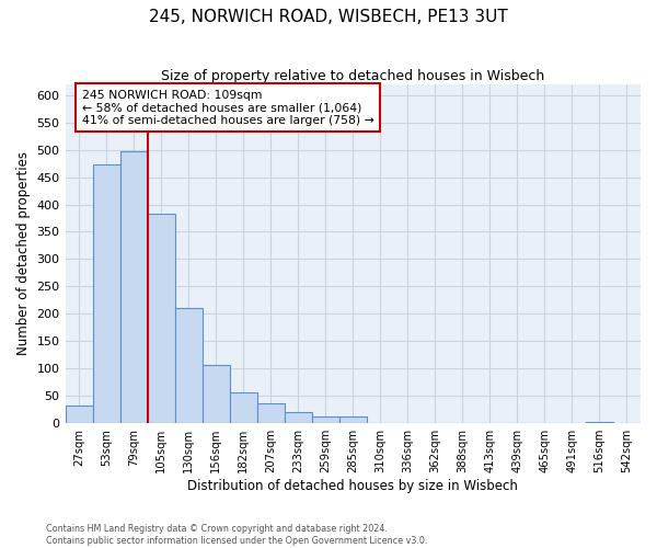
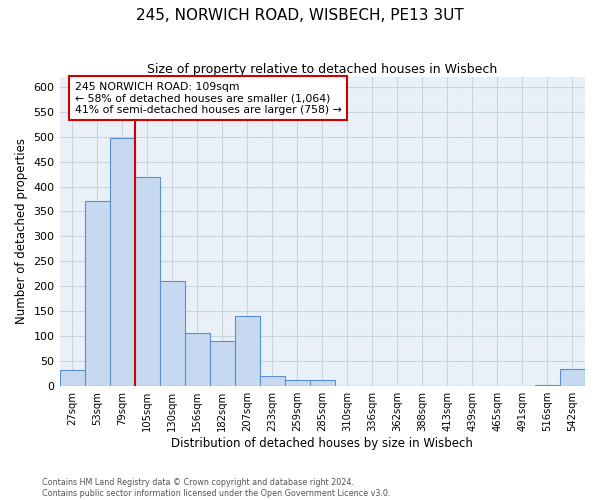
53sqm: 474 -> 370
105sqm: 383 -> 420
182sqm: 57 -> 90
207sqm: 36 -> 140
542sqm: 1 -> 35
